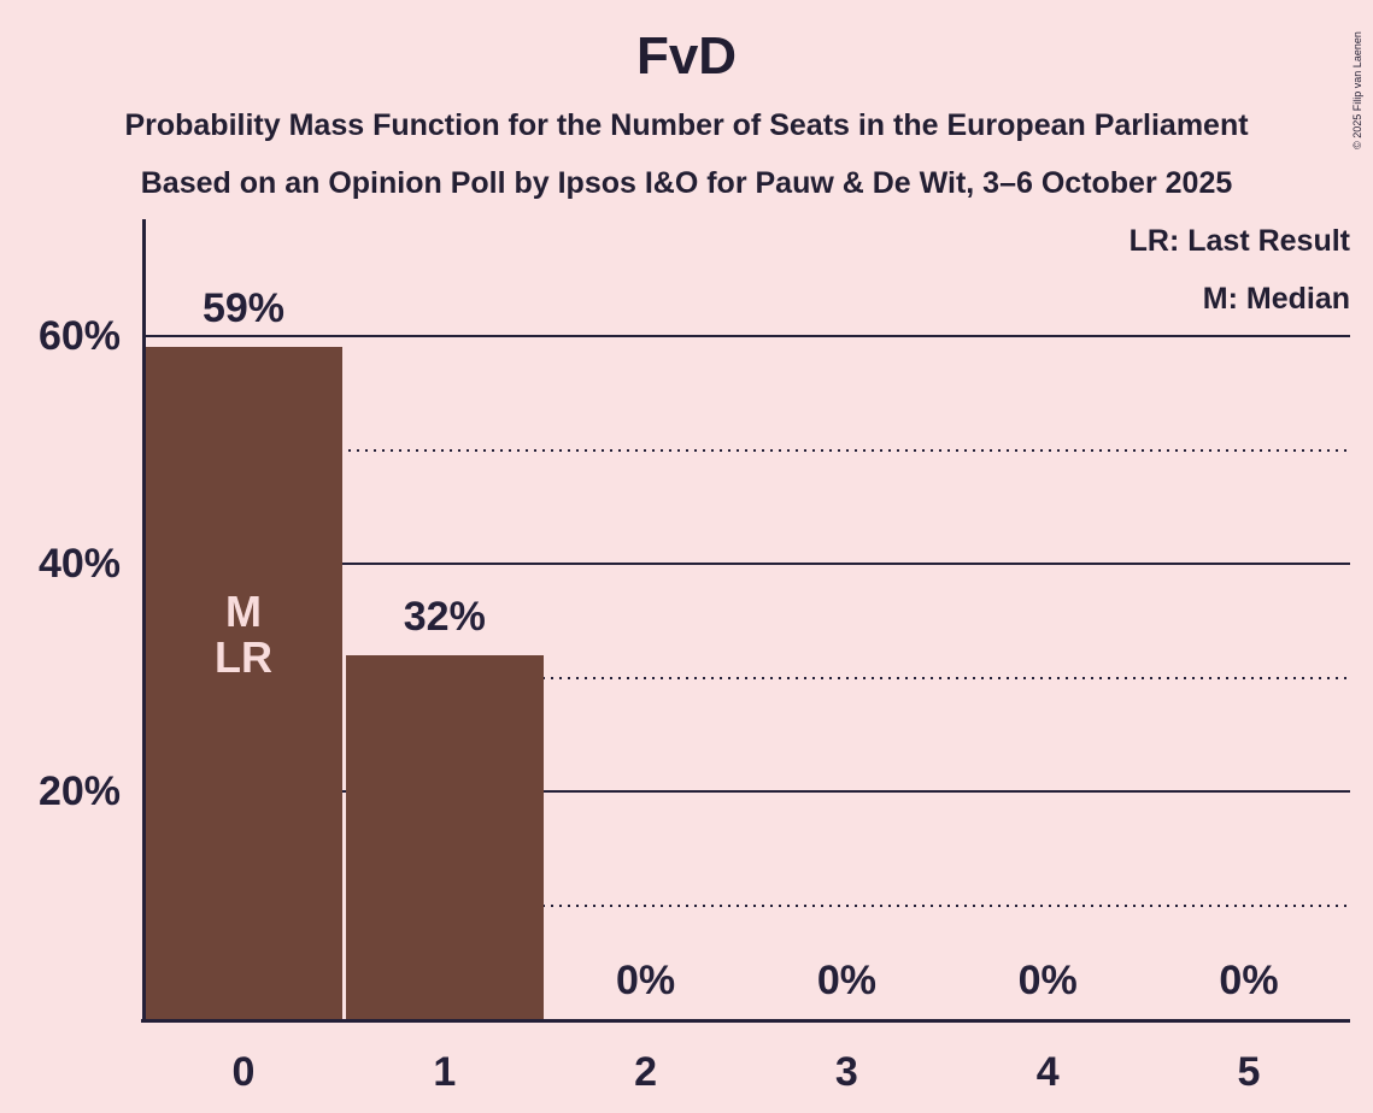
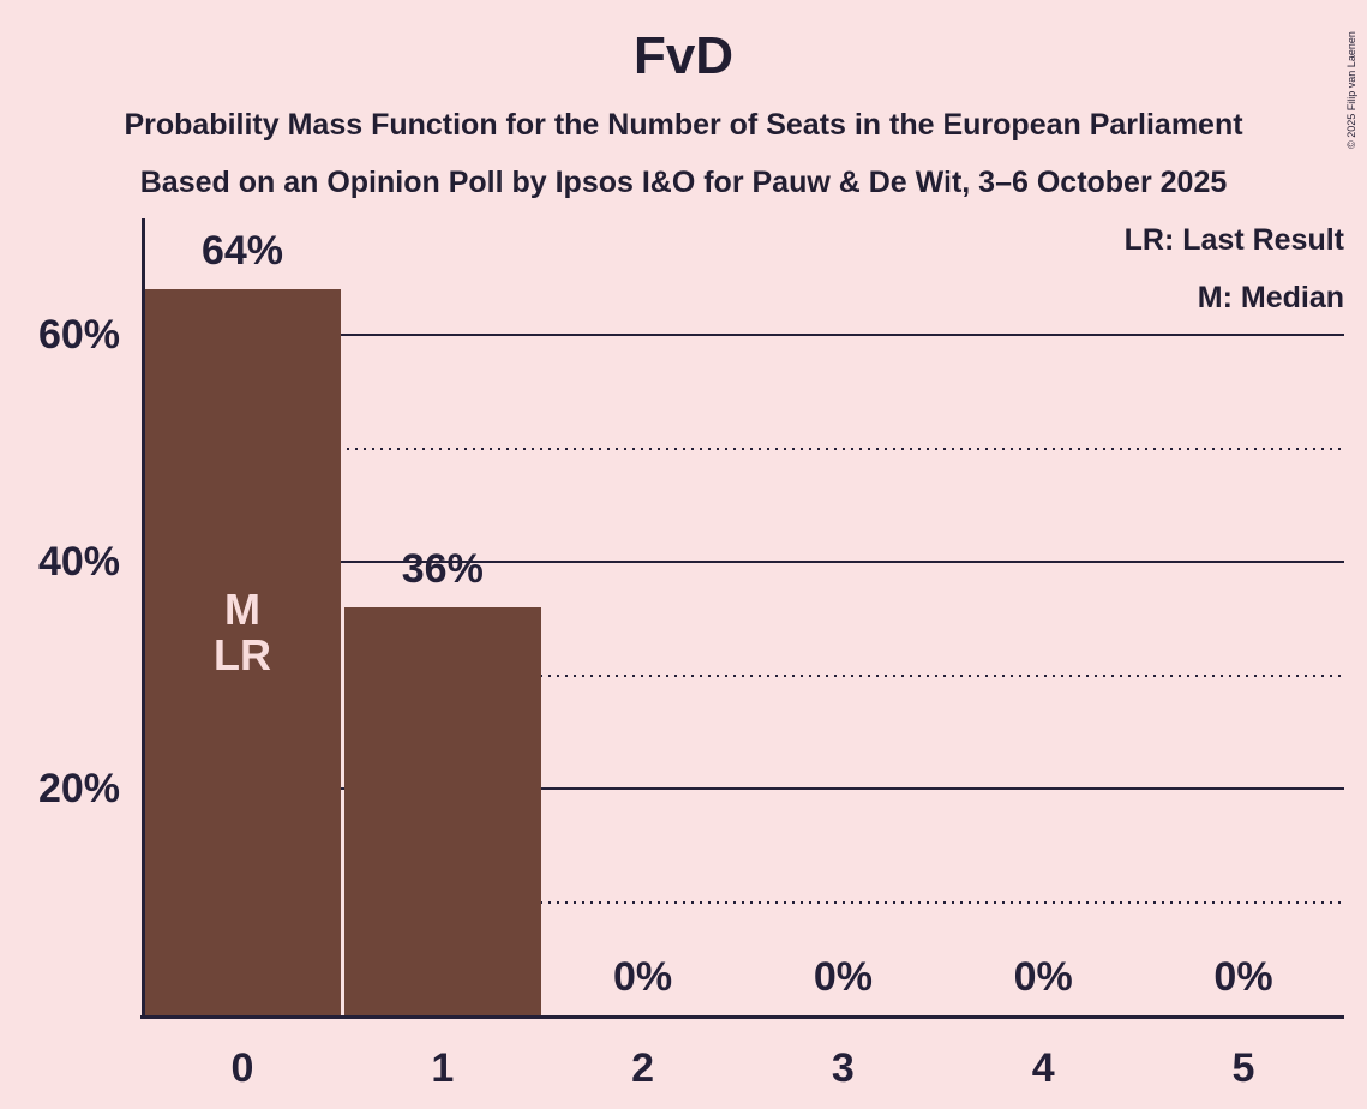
0: 59% -> 64%
1: 32% -> 36%
